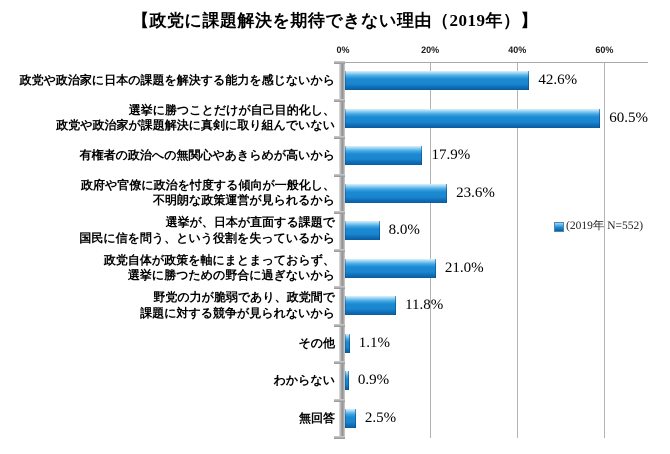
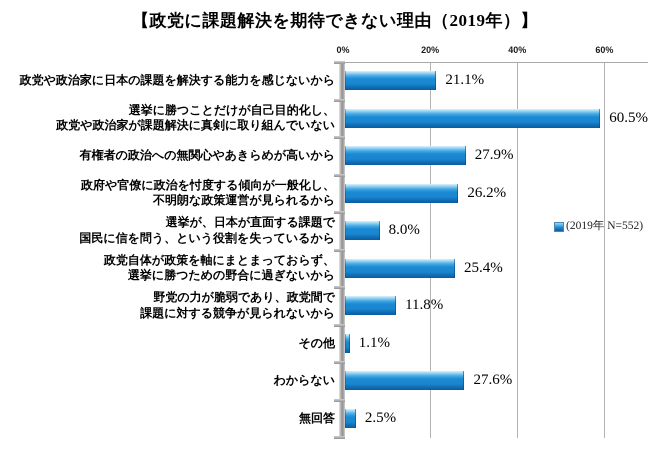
政党や政治家に日本の課題を解決する能力を感じないから: 42.6% -> 21.1%
有権者の政治への無関心やあきらめが高いから: 17.9% -> 27.9%
政府や官僚に政治を忖度する傾向が一般化し、 不明朗な政策運営が見られるから: 23.6% -> 26.2%
政党自体が政策を軸にまとまっておらず、 選挙に勝つための野合に過ぎないから: 21.0% -> 25.4%
わからない: 0.9% -> 27.6%
